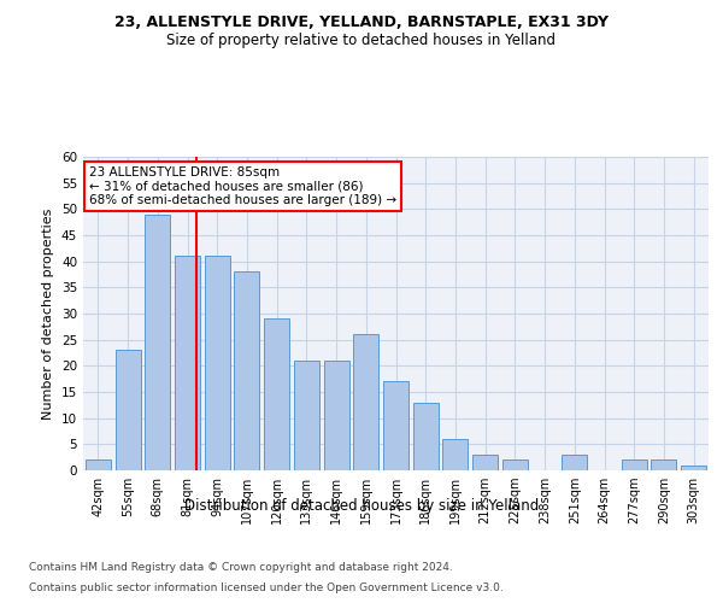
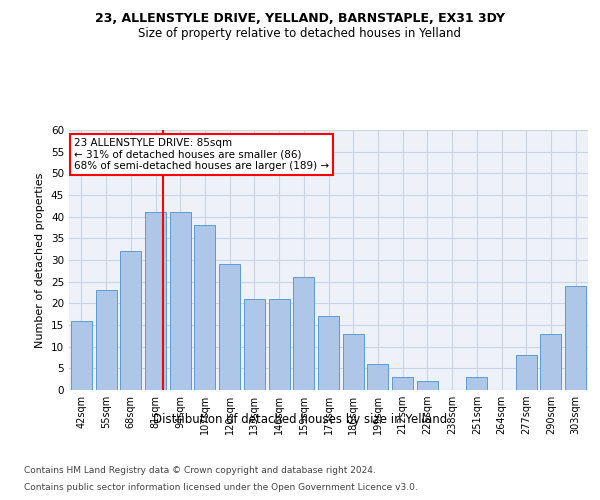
42sqm: 2 -> 16
68sqm: 49 -> 32
277sqm: 2 -> 8
290sqm: 2 -> 13
303sqm: 1 -> 24
